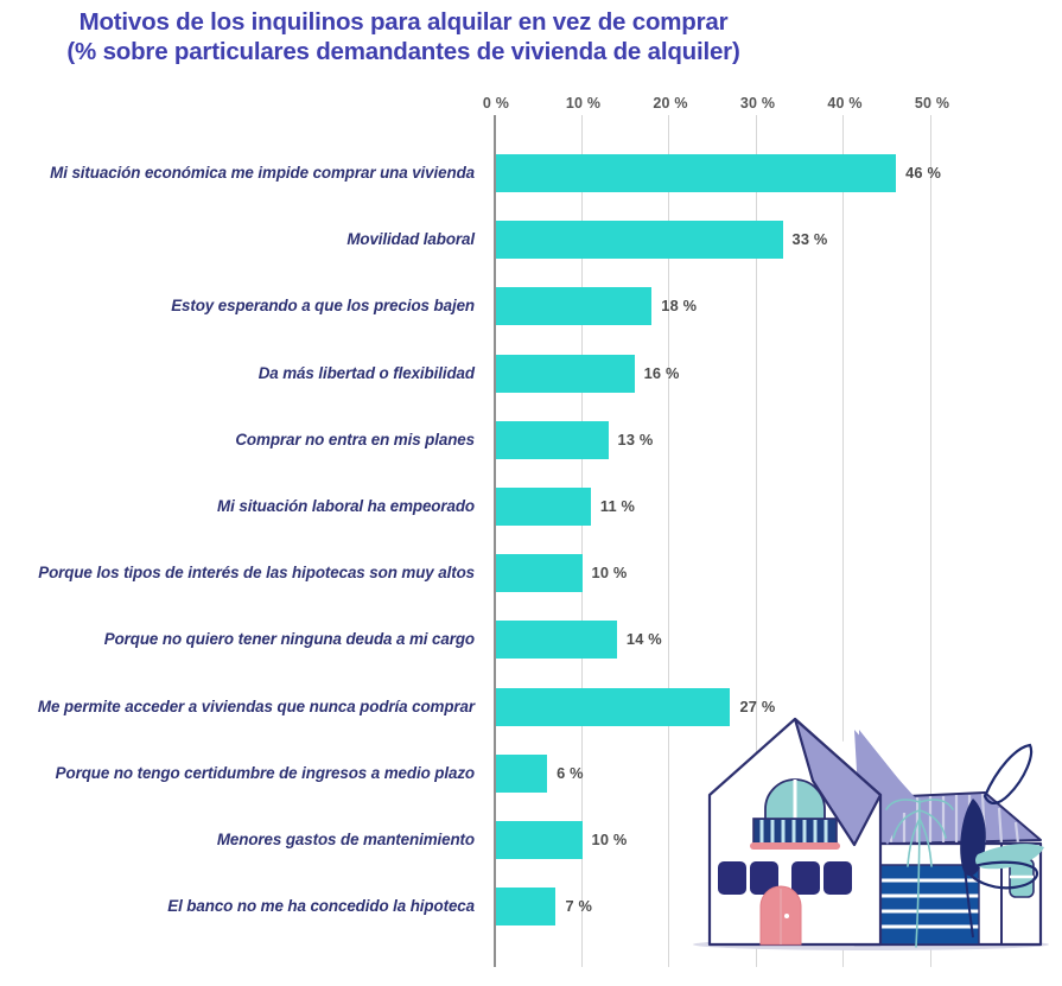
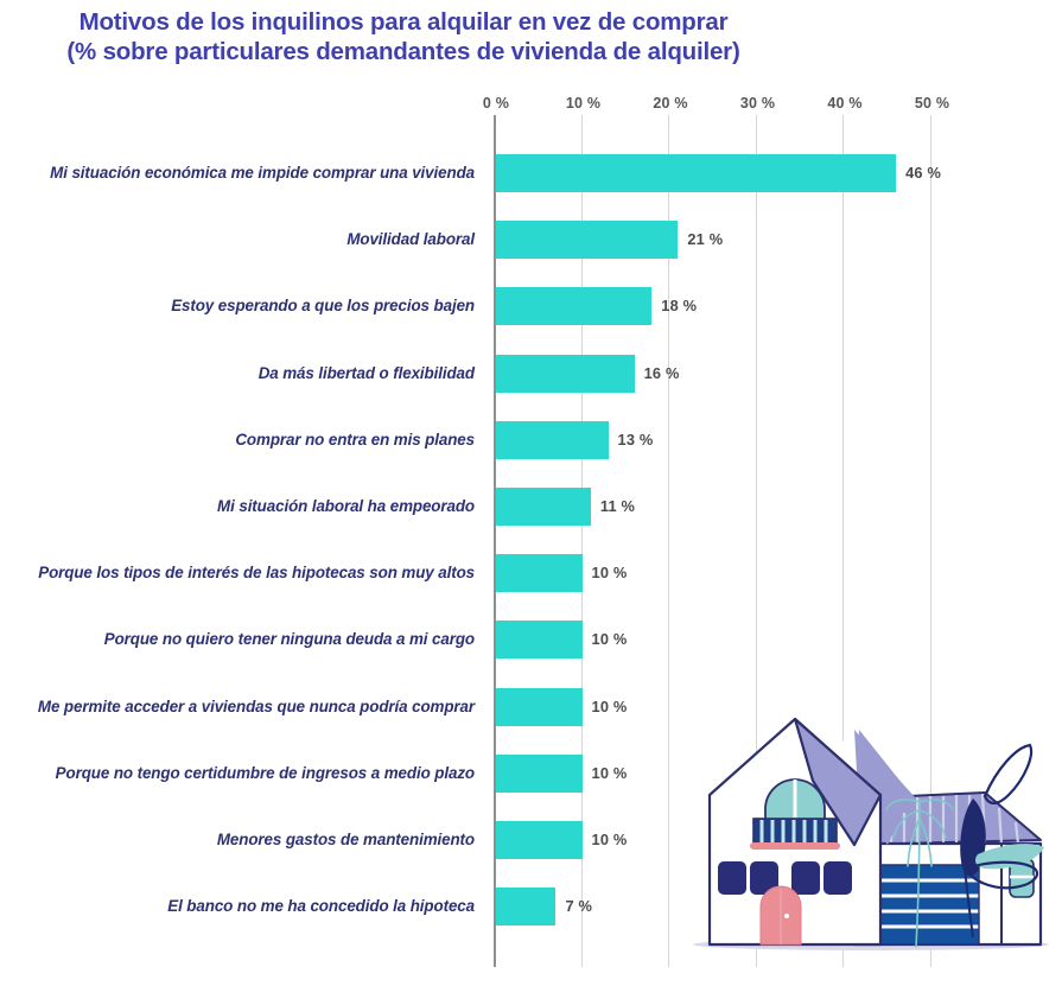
Movilidad laboral: 33 -> 21
Porque no quiero tener ninguna deuda a mi cargo: 14 -> 10
Me permite acceder a viviendas que nunca podría comprar: 27 -> 10
Porque no tengo certidumbre de ingresos a medio plazo: 6 -> 10
